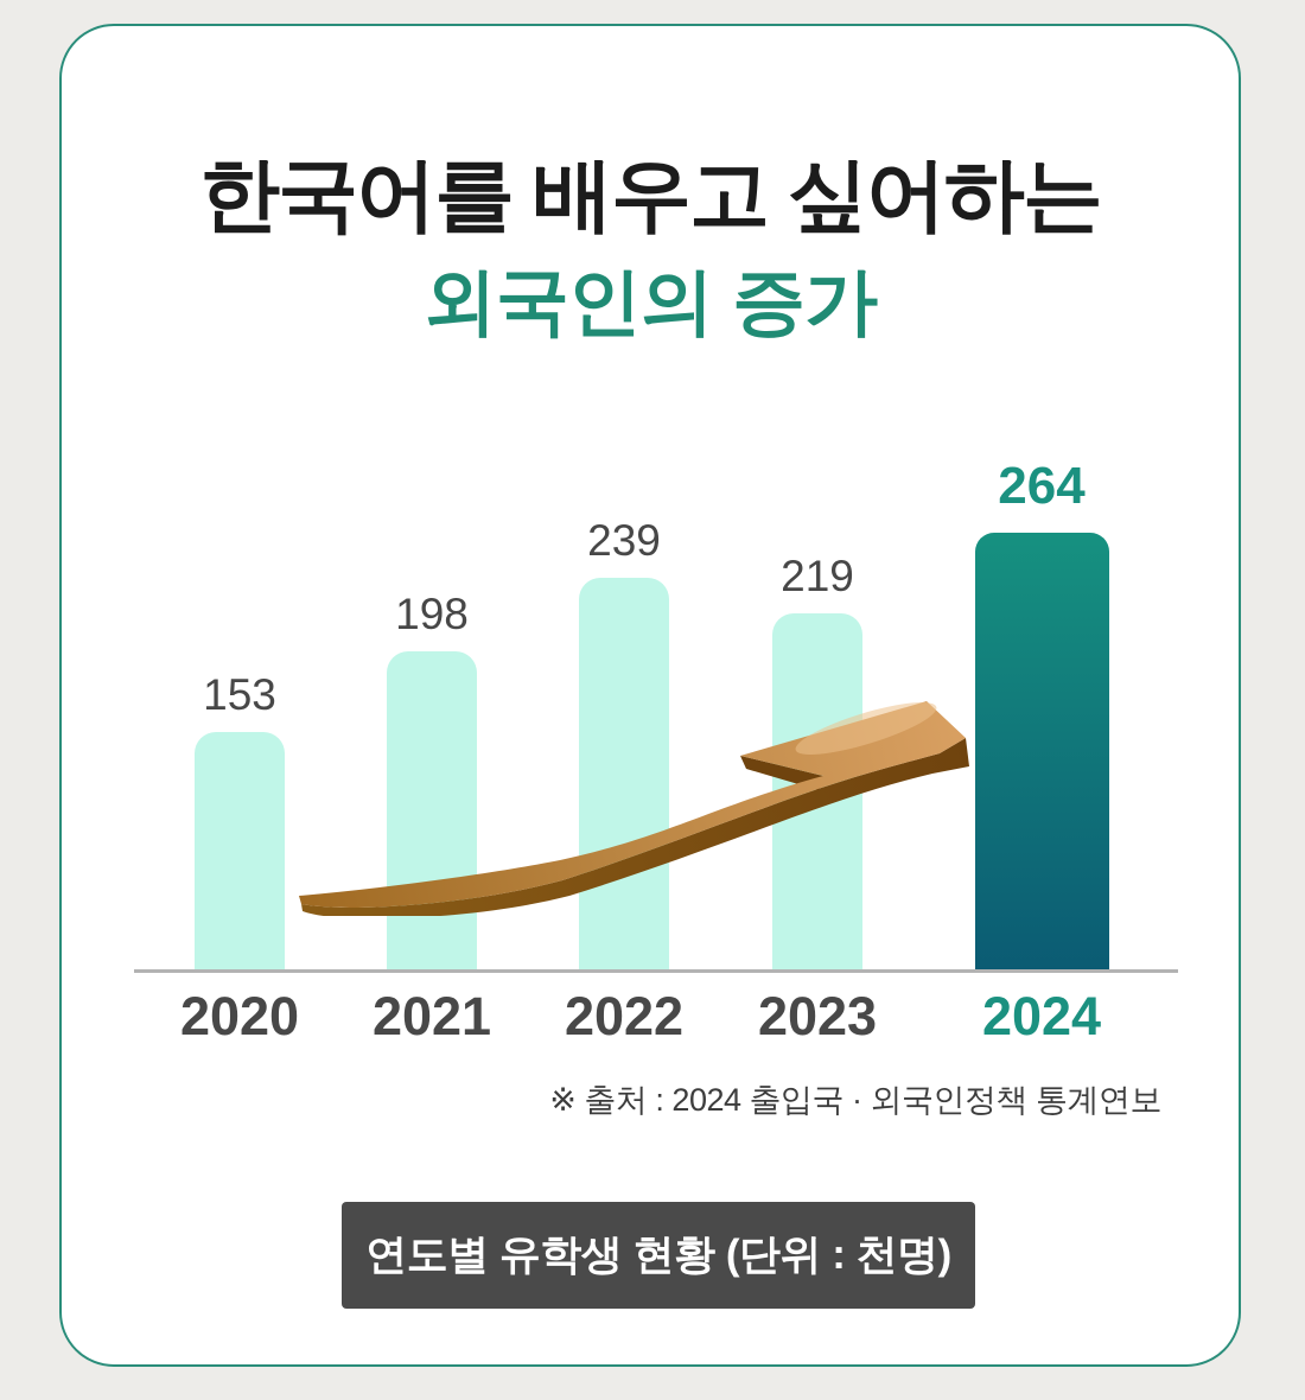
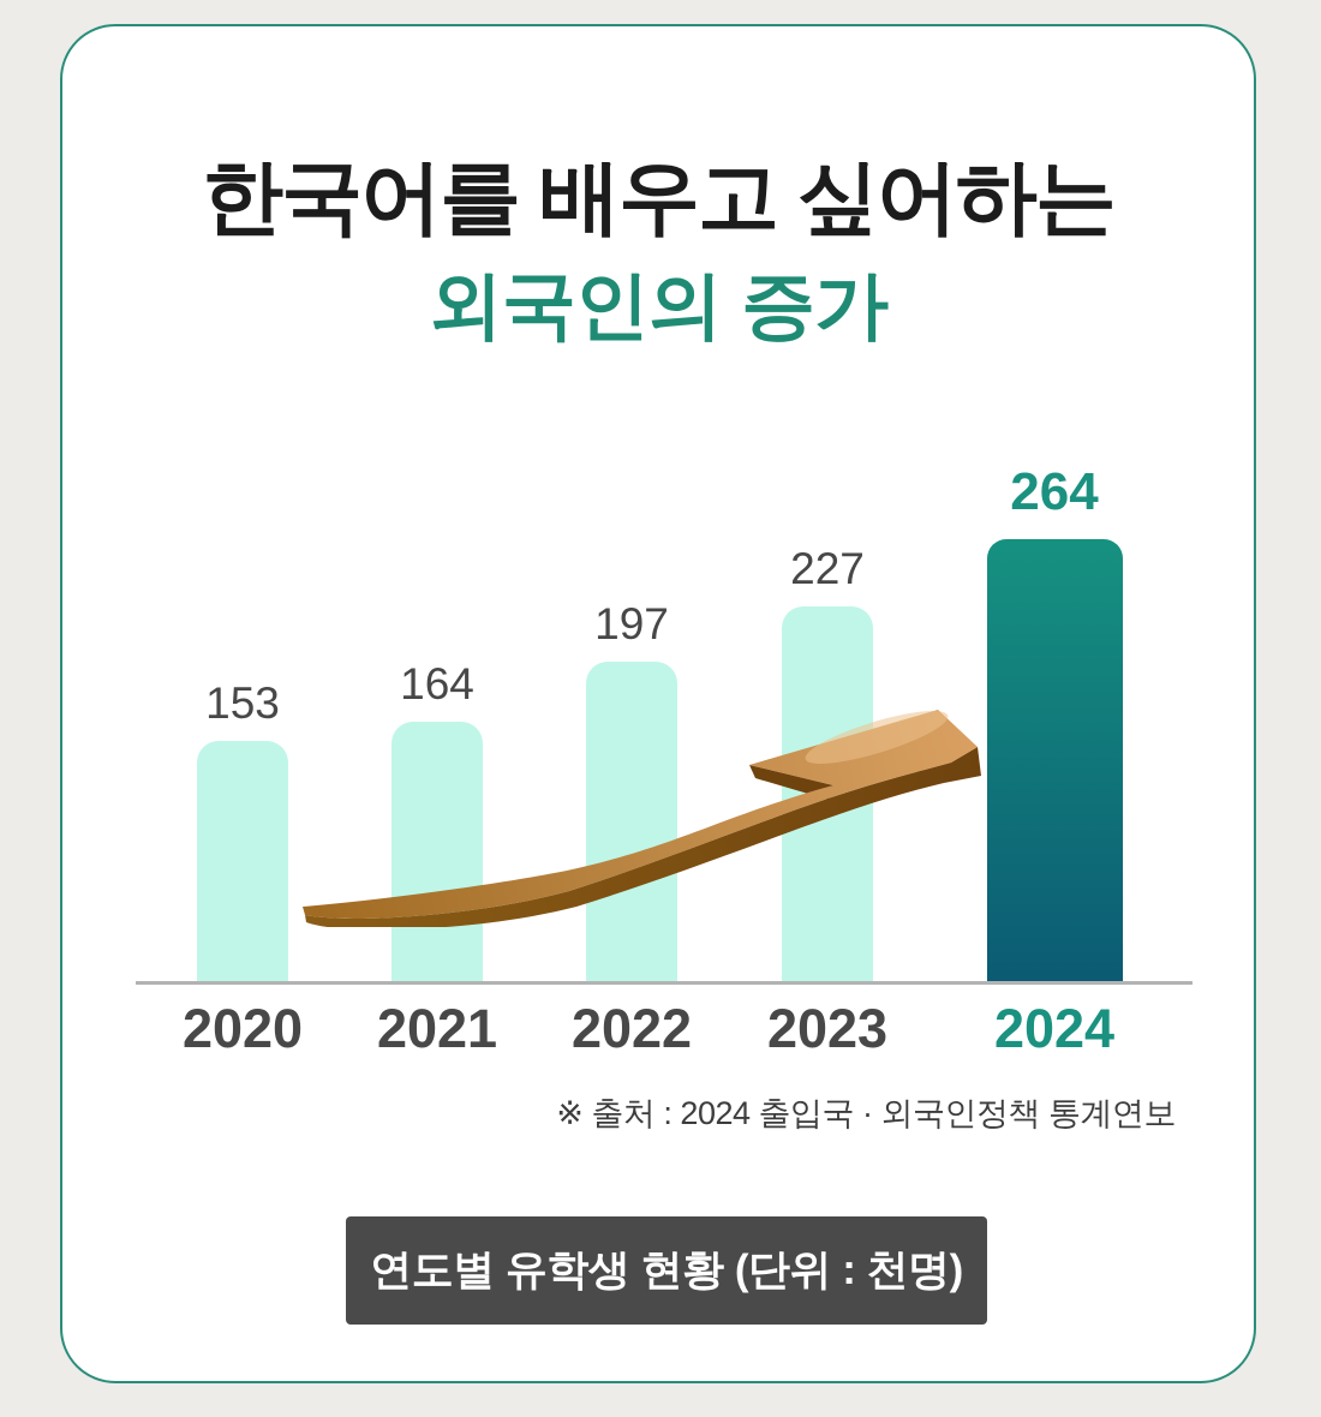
2021: 198 -> 164
2022: 239 -> 197
2023: 219 -> 227
